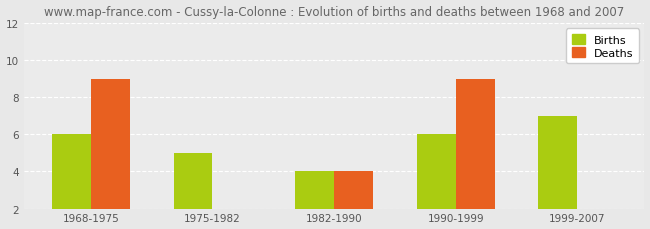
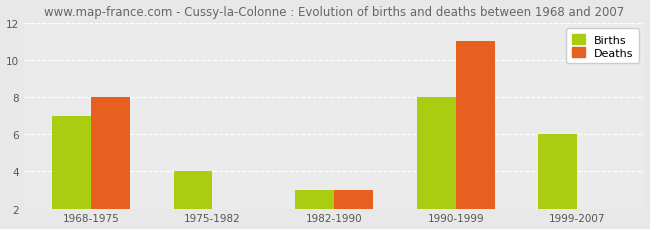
Births/1968-1975: 6 -> 7
Deaths/1968-1975: 9 -> 8
Births/1975-1982: 5 -> 4
Births/1982-1990: 4 -> 3
Deaths/1982-1990: 4 -> 3
Births/1990-1999: 6 -> 8
Deaths/1990-1999: 9 -> 11
Births/1999-2007: 7 -> 6
